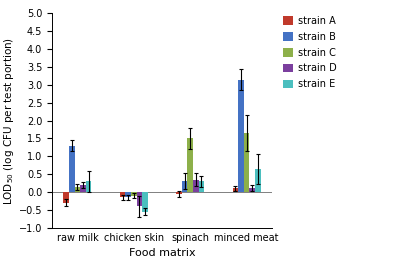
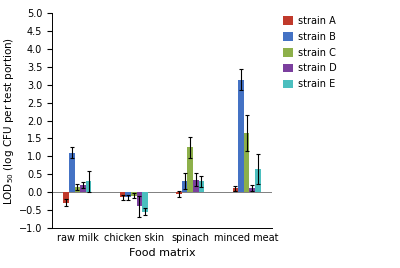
strain B/raw milk: 1.30 -> 1.10
strain C/spinach: 1.50 -> 1.25
